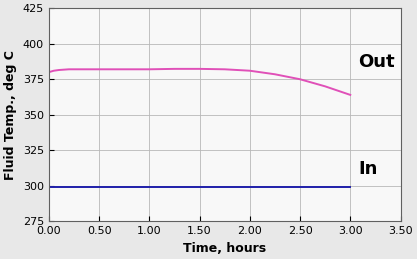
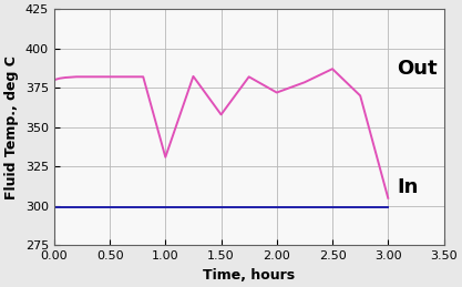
1.00: 382 -> 331
1.50: 382 -> 358
2.00: 381 -> 372
2.50: 375 -> 387
3.00: 364 -> 305
